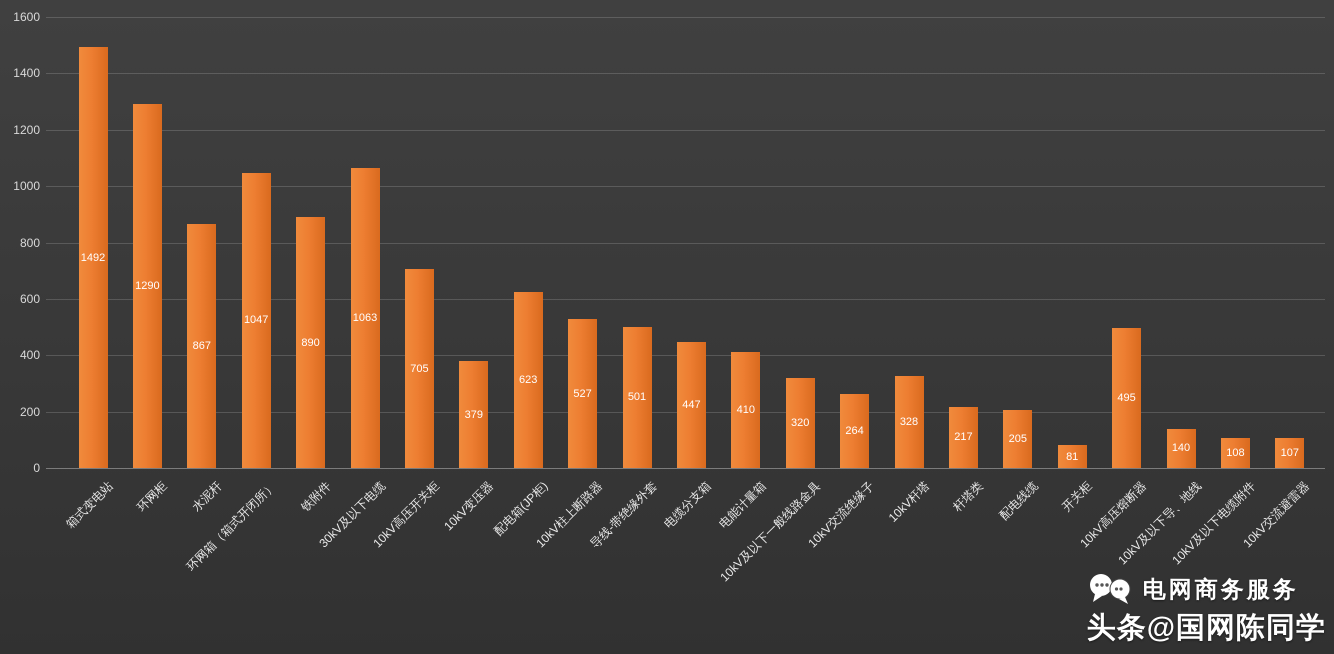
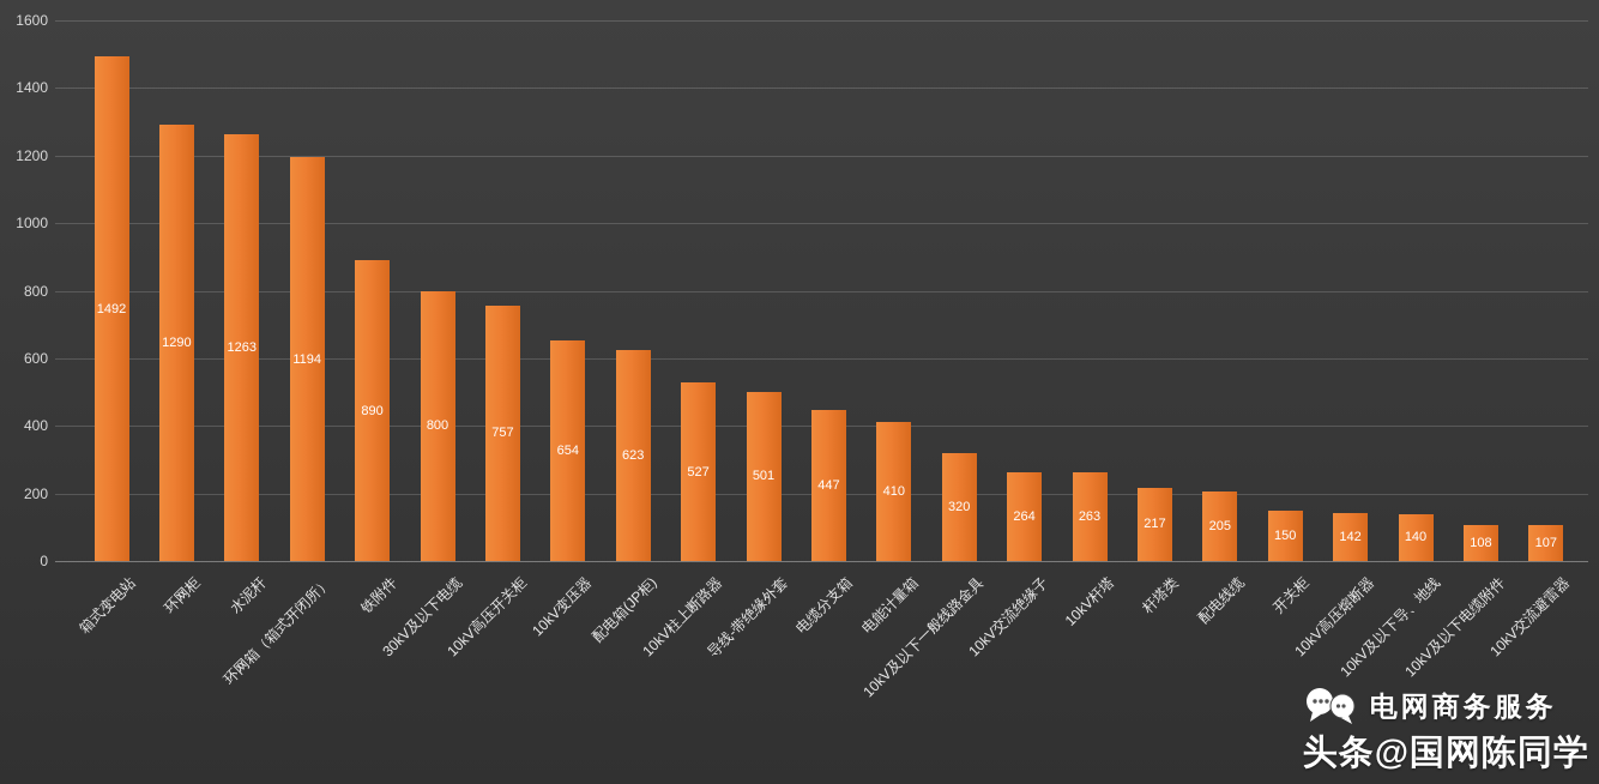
水泥杆: 867 -> 1263
环网箱（箱式开闭所）: 1047 -> 1194
30kV及以下电缆: 1063 -> 800
10kV高压开关柜: 705 -> 757
10kV变压器: 379 -> 654
10kV杆塔: 328 -> 263
开关柜: 81 -> 150
10kV高压熔断器: 495 -> 142
